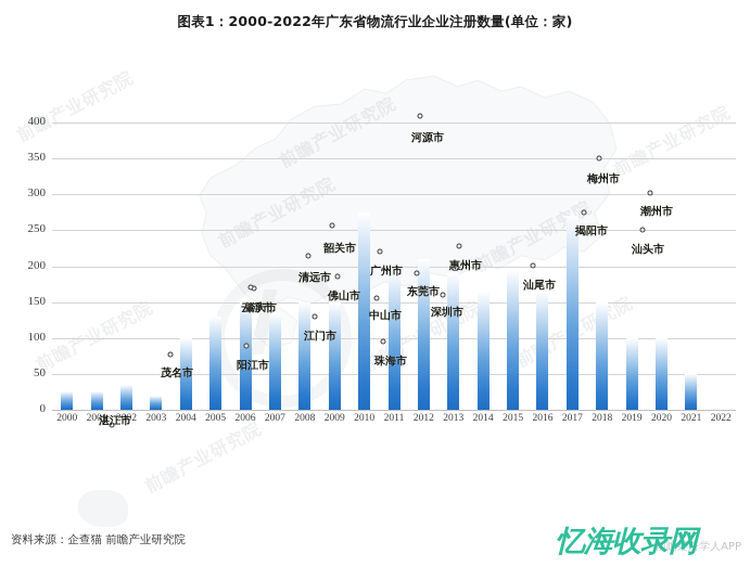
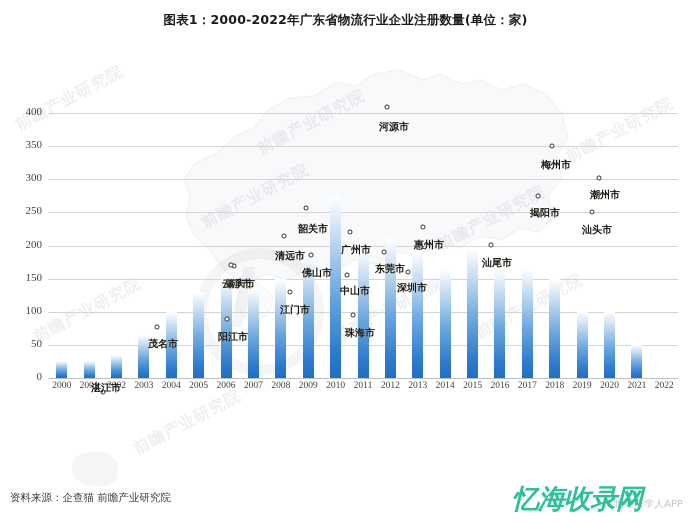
2003: 20 -> 60
2009: 150 -> 180
2017: 270 -> 160
